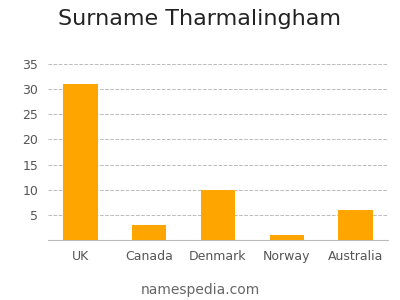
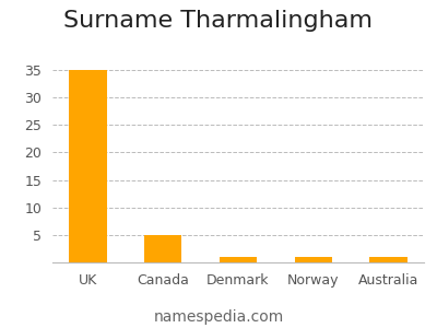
UK: 31 -> 35
Canada: 3 -> 5
Denmark: 10 -> 1
Australia: 6 -> 1
